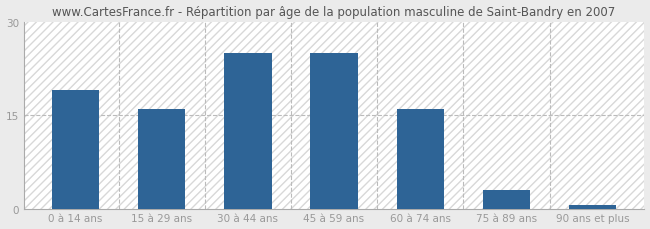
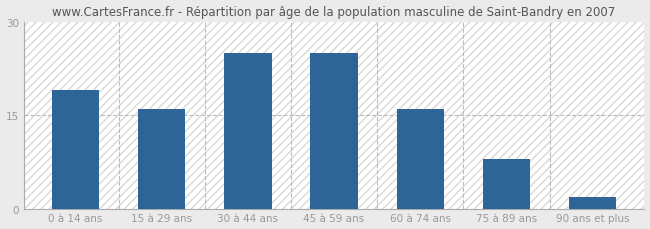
75 à 89 ans: 3.0 -> 8.0
90 ans et plus: 0.5 -> 1.8
